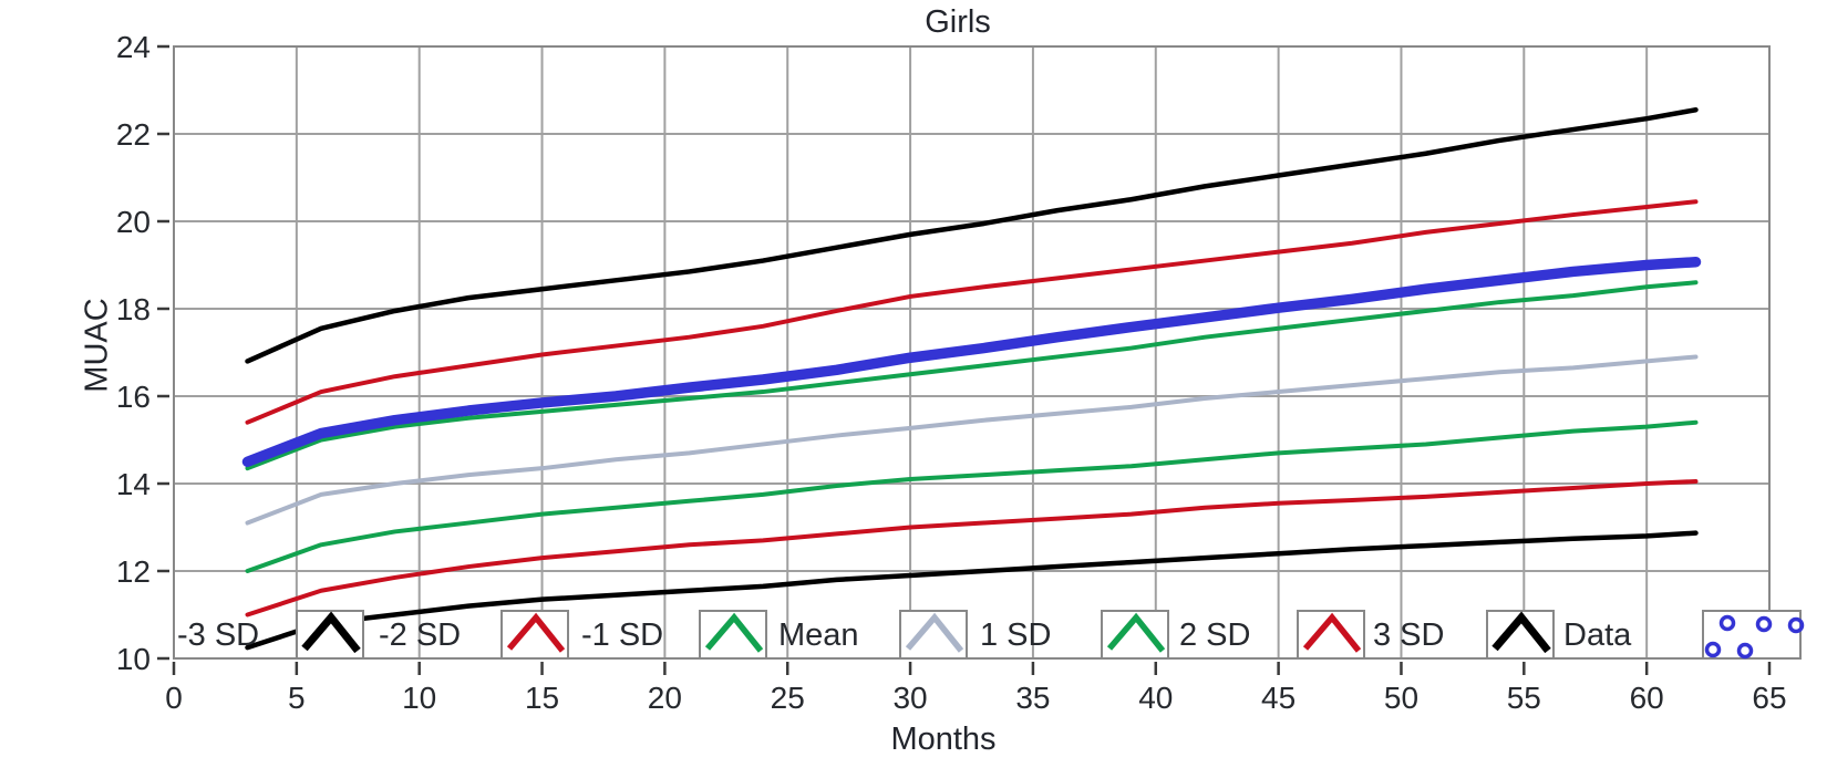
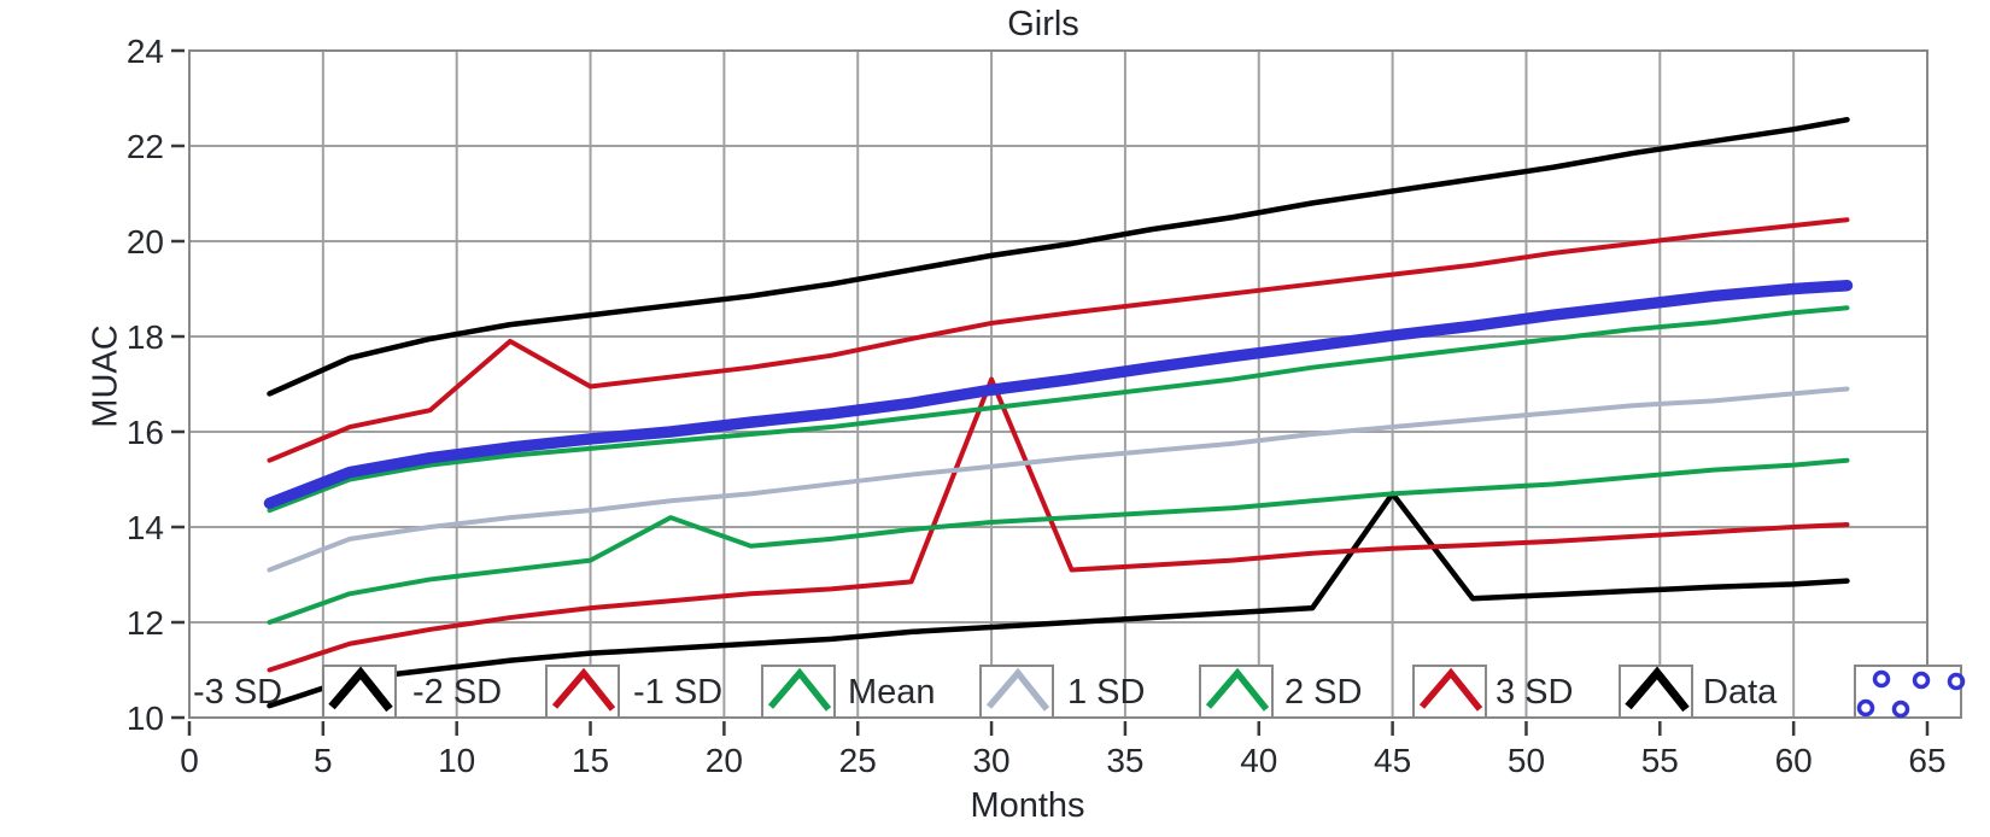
2 SD/12: 16.7 -> 17.9
-1 SD/18: 13.4 -> 14.2
-2 SD/30: 13.0 -> 17.1
-3 SD/45: 12.4 -> 14.7
